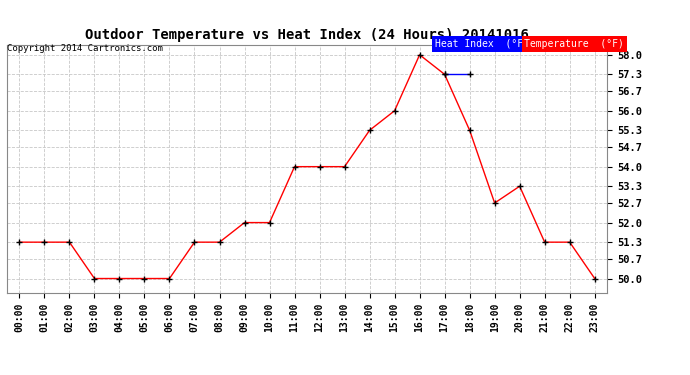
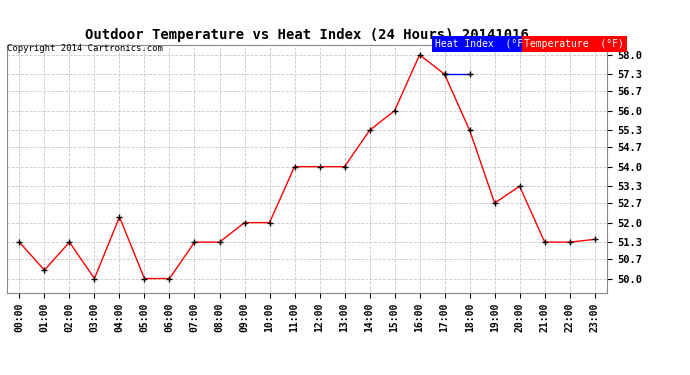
01:00: 51.3 -> 50.3
04:00: 50.0 -> 52.2
23:00: 50.0 -> 51.4
